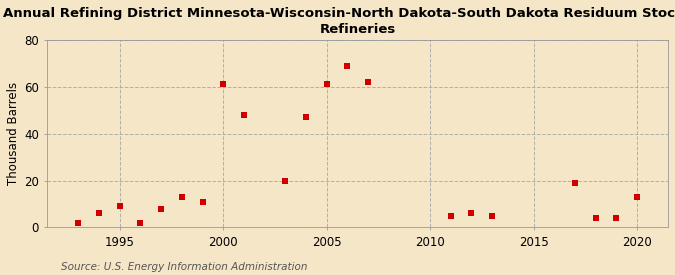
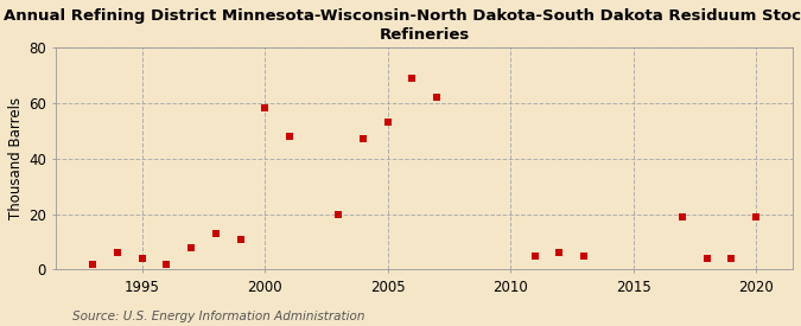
1995: 9 -> 4
2000: 61 -> 58
2005: 61 -> 53
2020: 13 -> 19
